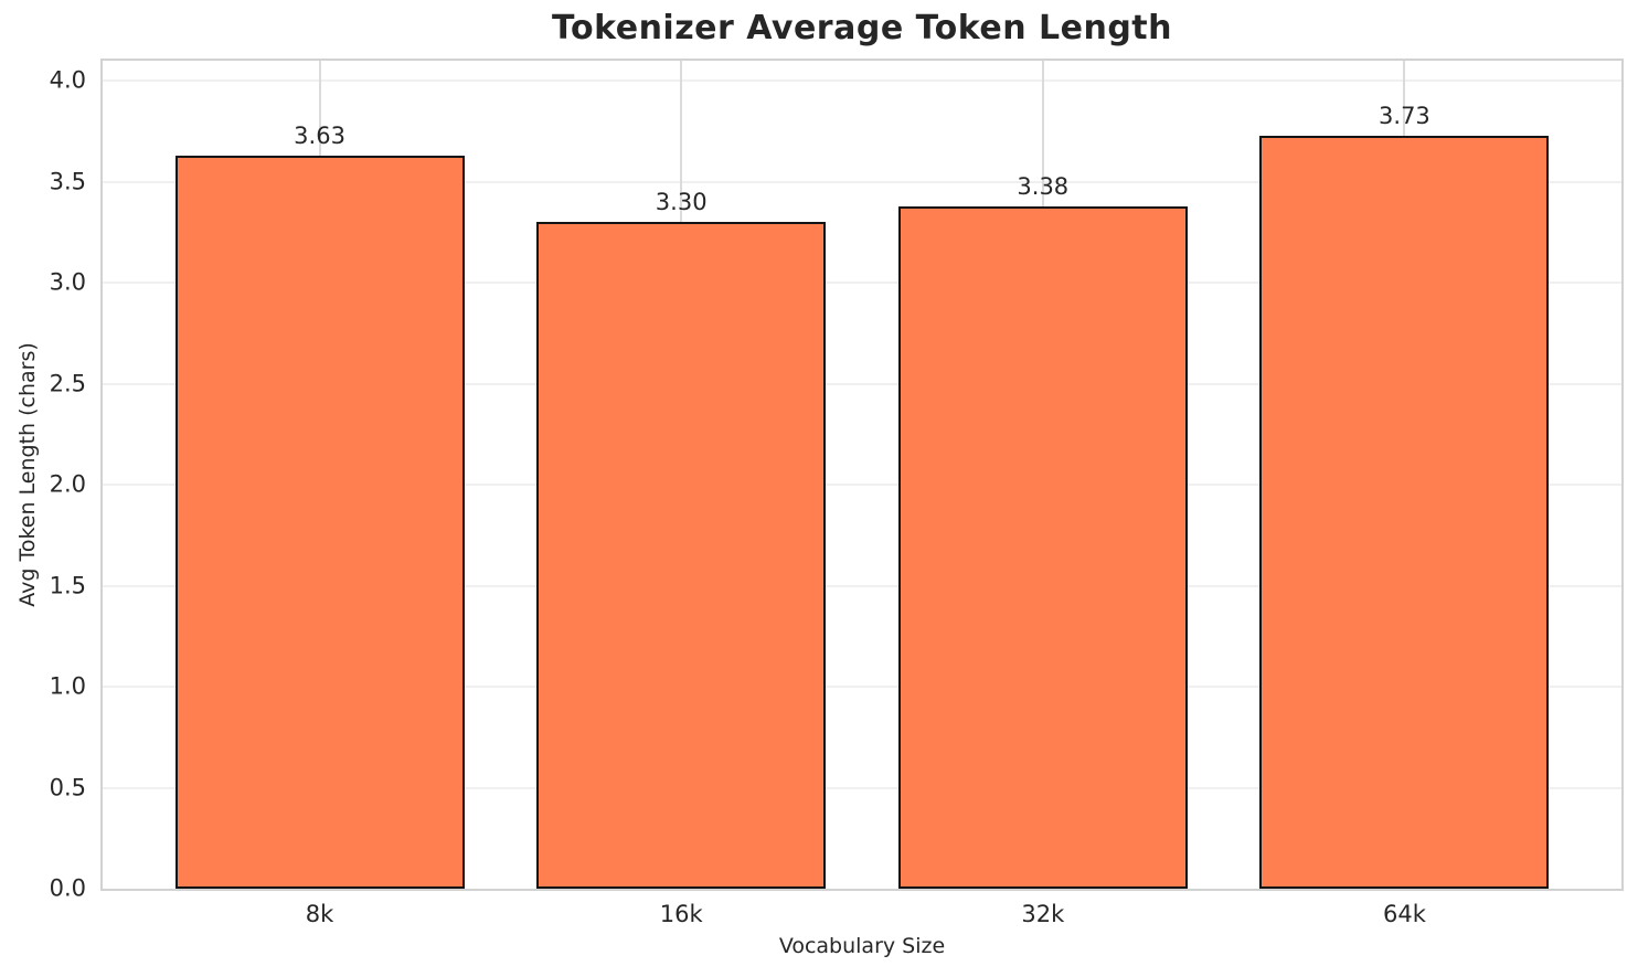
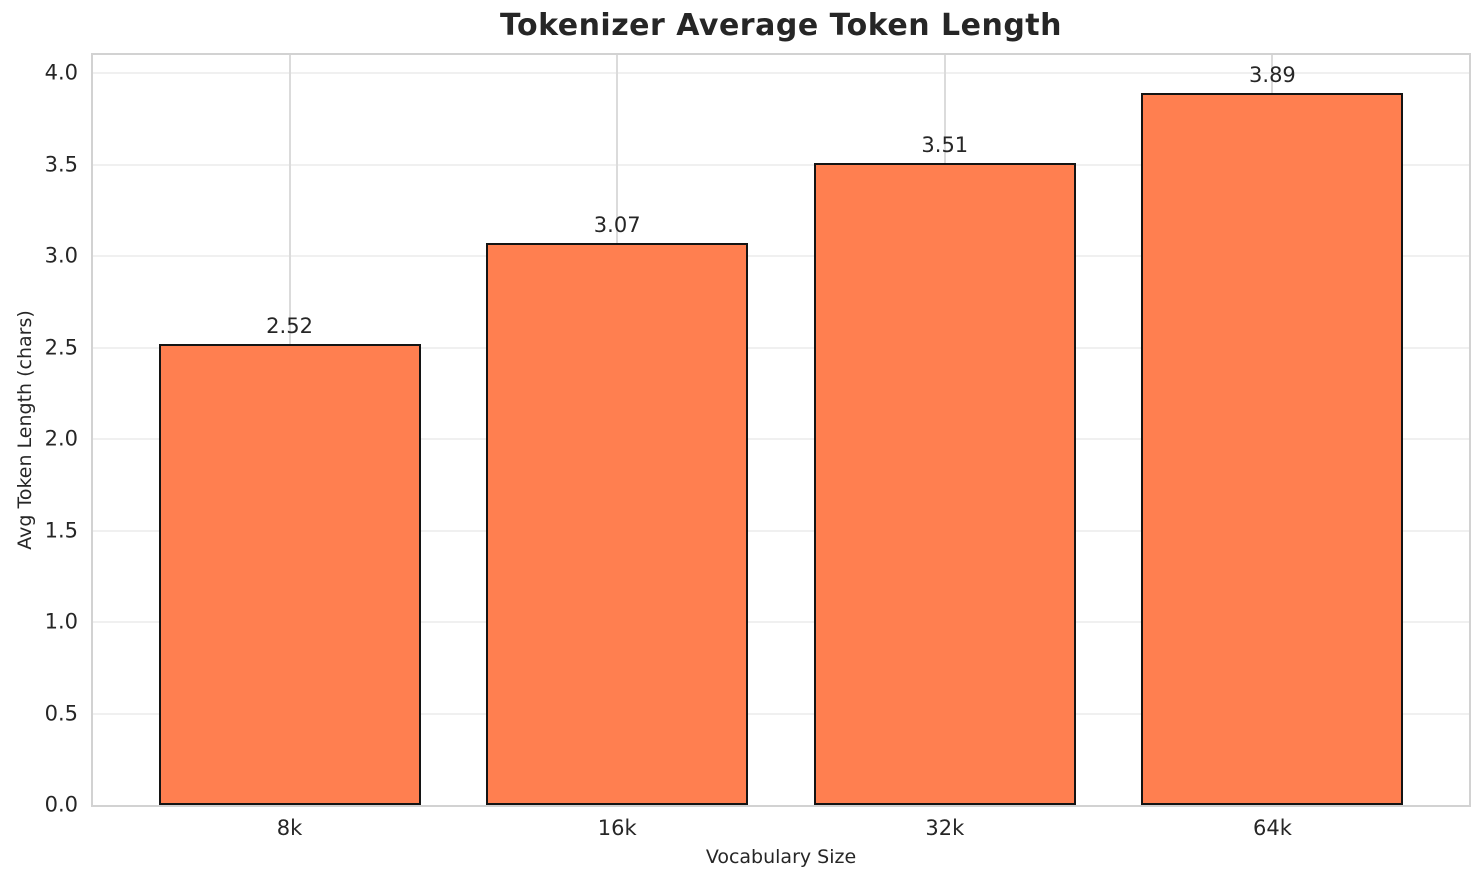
8k: 3.63 -> 2.52
16k: 3.30 -> 3.07
32k: 3.38 -> 3.51
64k: 3.73 -> 3.89
